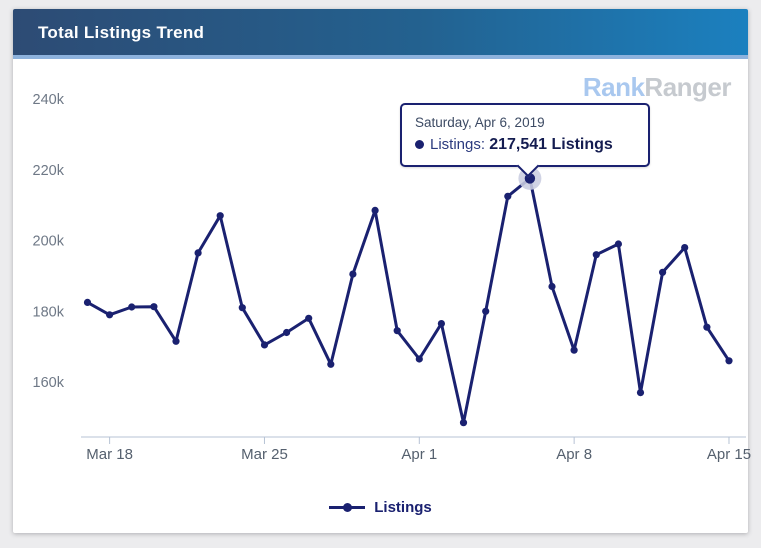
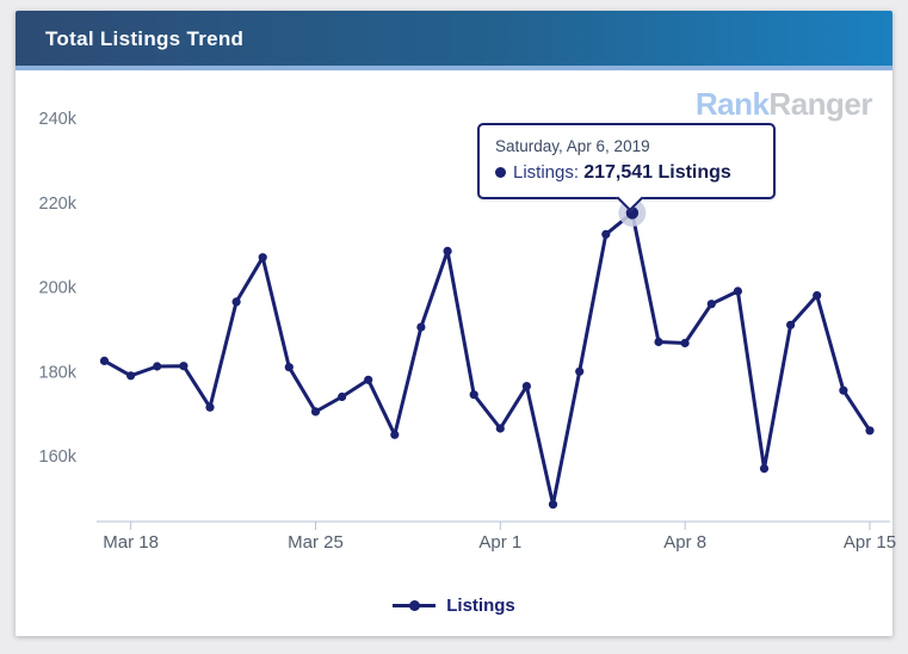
Apr 8: 169k -> 187k
